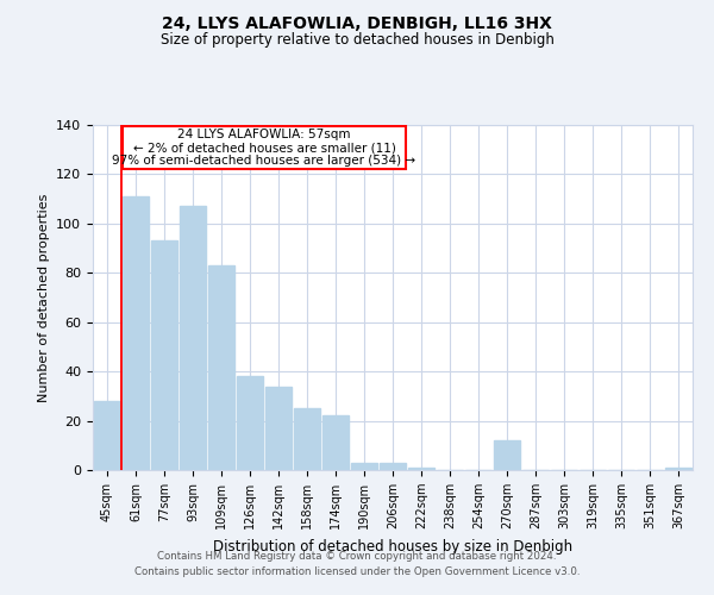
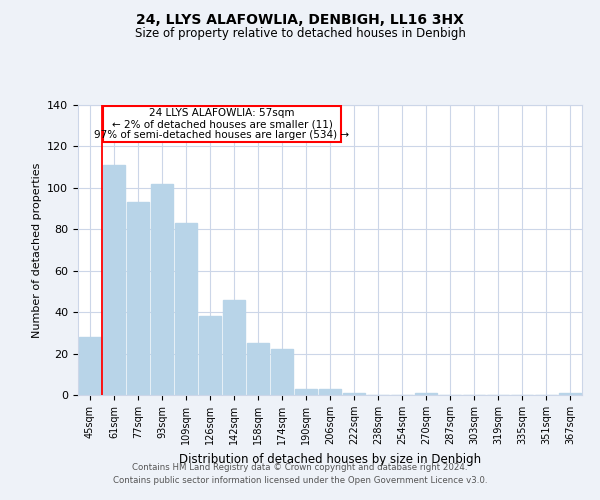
93sqm: 107 -> 102
142sqm: 34 -> 46
270sqm: 12 -> 1
